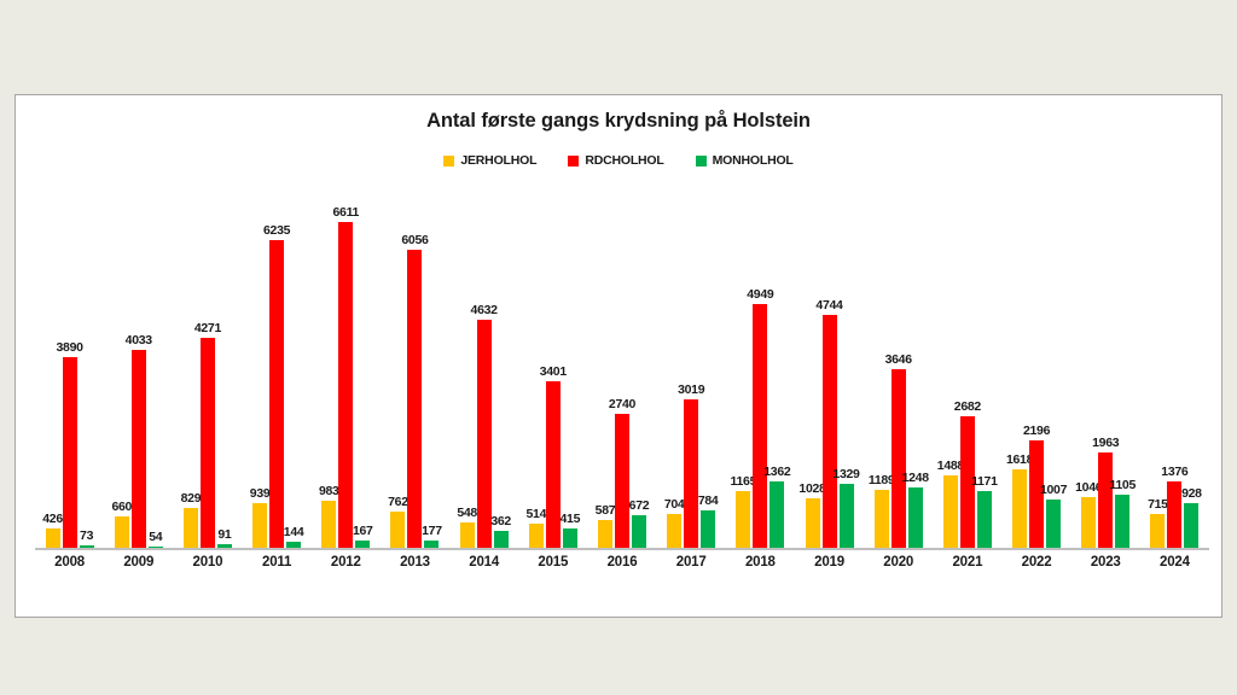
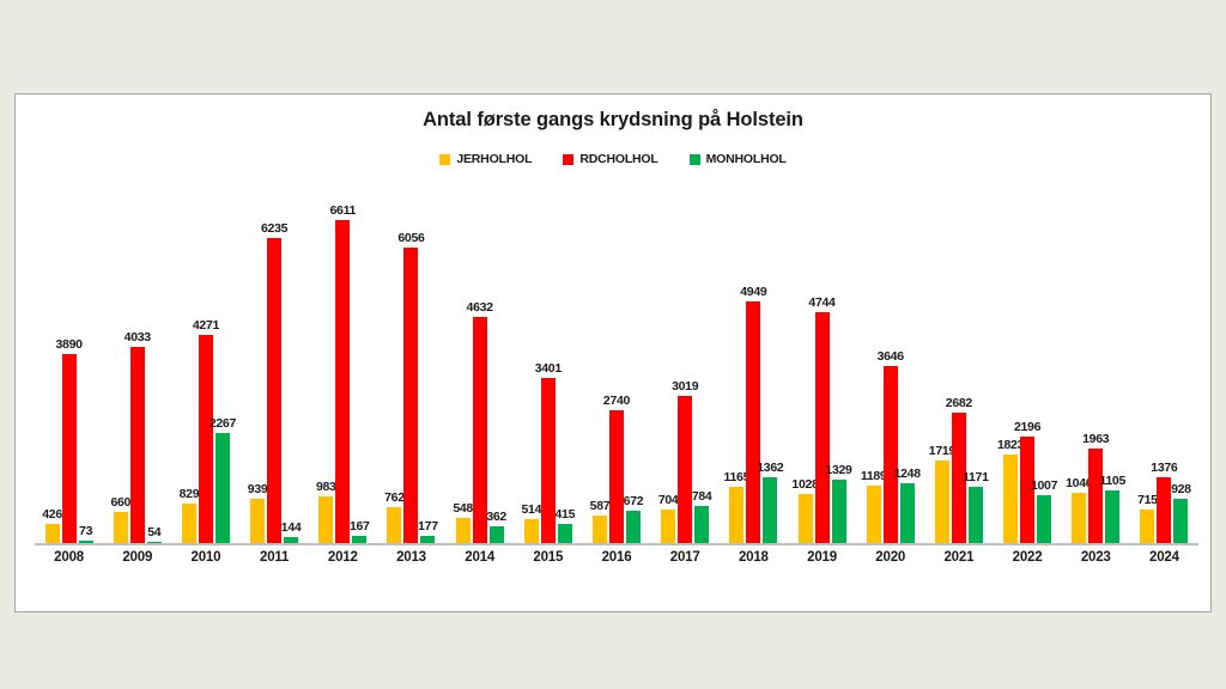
MONHOLHOL/2010: 91 -> 2267
JERHOLHOL/2021: 1488 -> 1719
JERHOLHOL/2022: 1618 -> 1823
